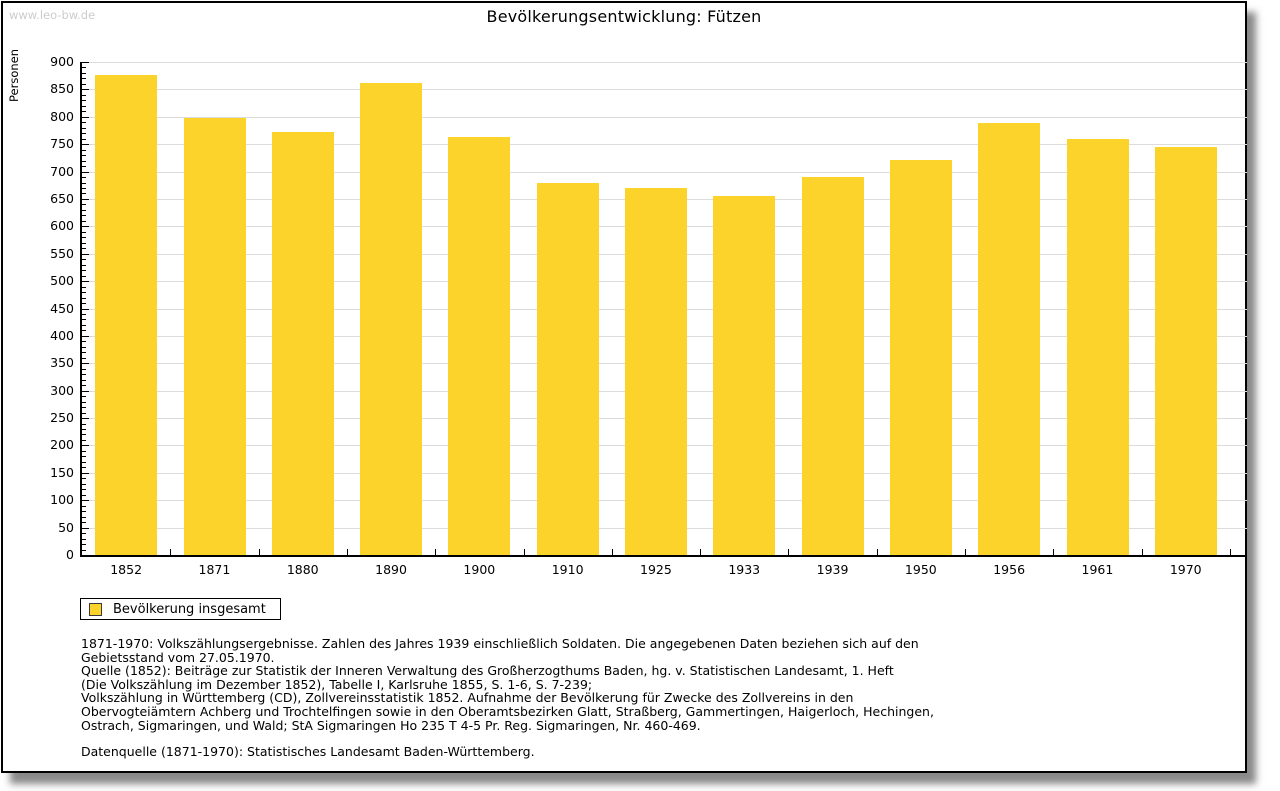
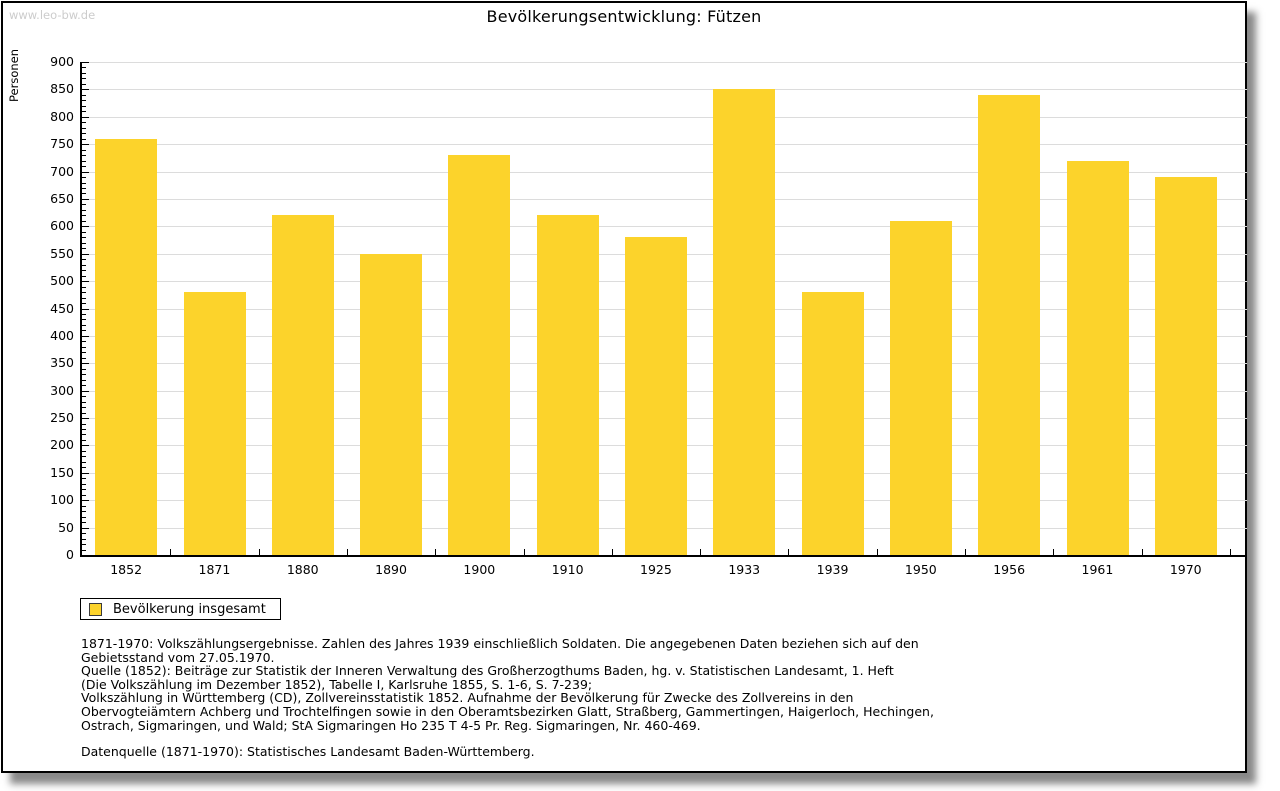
1852: 880 -> 760
1871: 800 -> 480
1880: 770 -> 620
1890: 860 -> 550
1900: 760 -> 730
1910: 680 -> 620
1925: 670 -> 580
1933: 660 -> 850
1939: 690 -> 480
1950: 720 -> 610
1956: 790 -> 840
1961: 760 -> 720
1970: 740 -> 690
